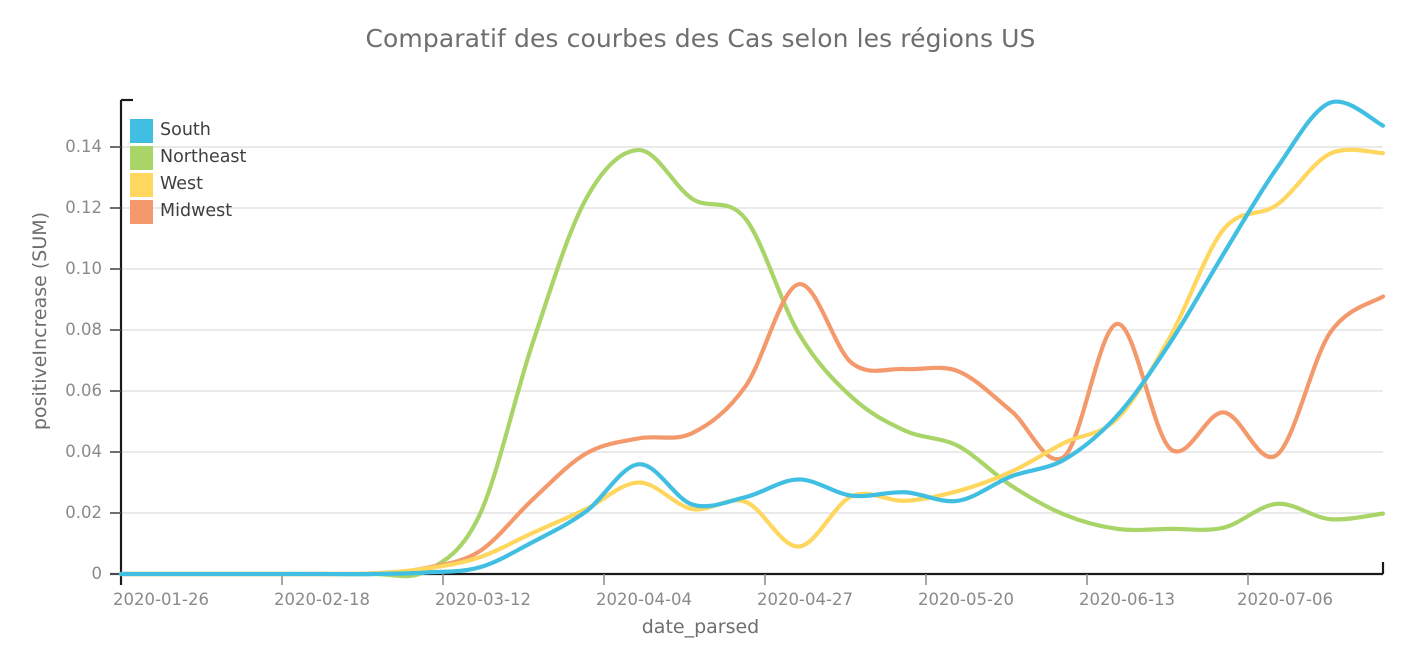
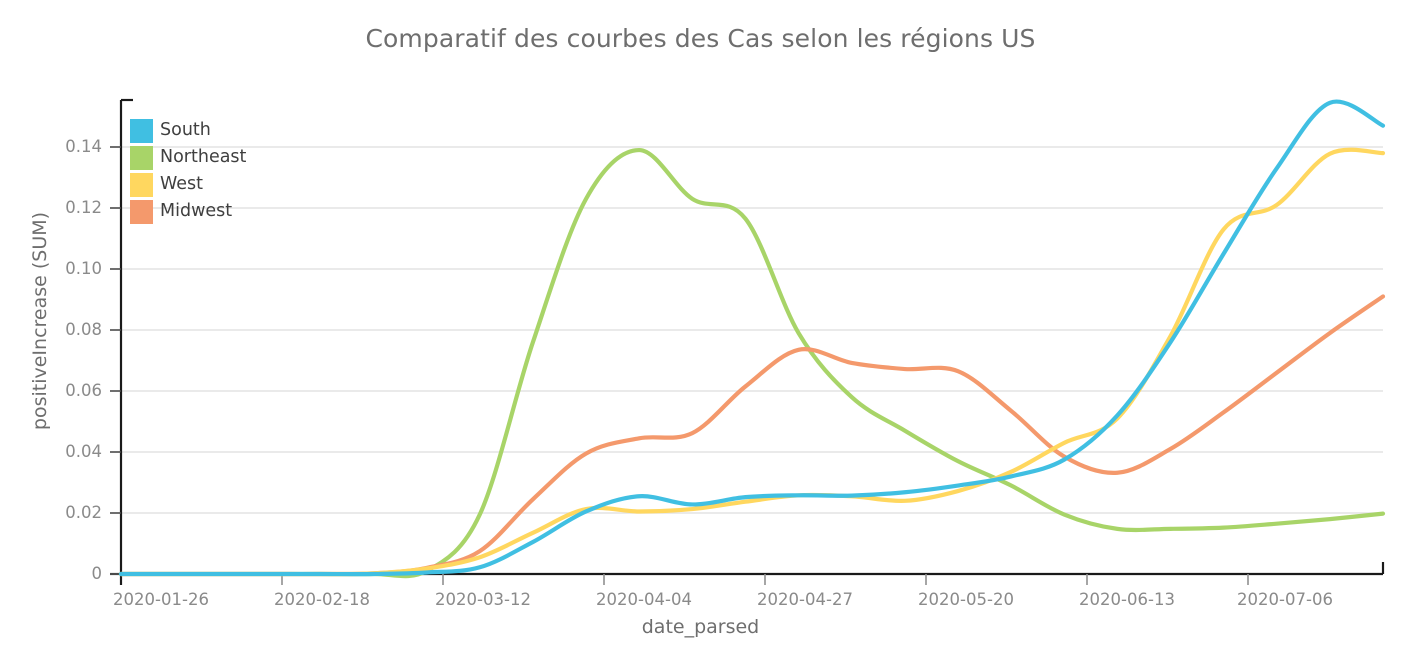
South/2020-04-04: 0.036 -> 0.025
West/2020-04-04: 0.030 -> 0.021
South/2020-04-27: 0.031 -> 0.026
West/2020-04-27: 0.009 -> 0.026
Midwest/2020-04-27: 0.095 -> 0.073
South/2020-05-20: 0.024 -> 0.029
Northeast/2020-05-20: 0.042 -> 0.037
Midwest/2020-06-13: 0.082 -> 0.033
Northeast/2020-07-06: 0.023 -> 0.017
Midwest/2020-07-06: 0.039 -> 0.066
